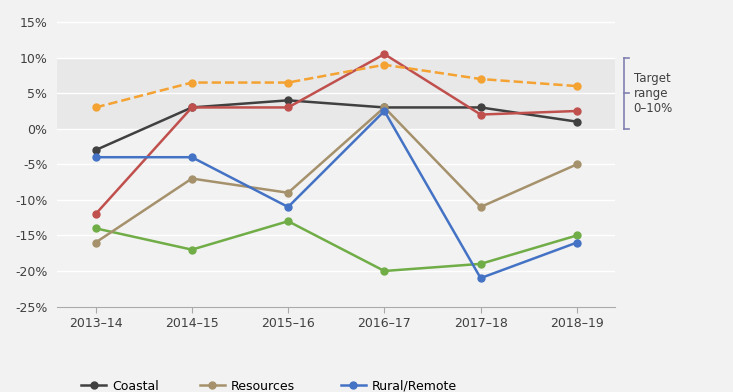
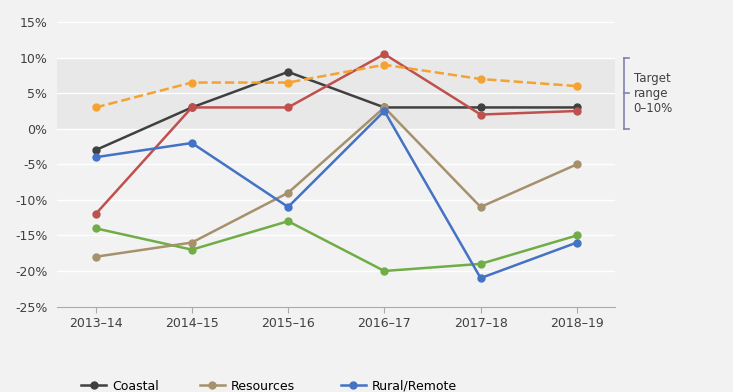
Resources/2013–14: -16% -> -18%
Resources/2014–15: -7% -> -16%
Rural/Remote/2014–15: -4.0% -> -2.0%
Coastal/2015–16: 4% -> 8%
Coastal/2018–19: 1% -> 3%
